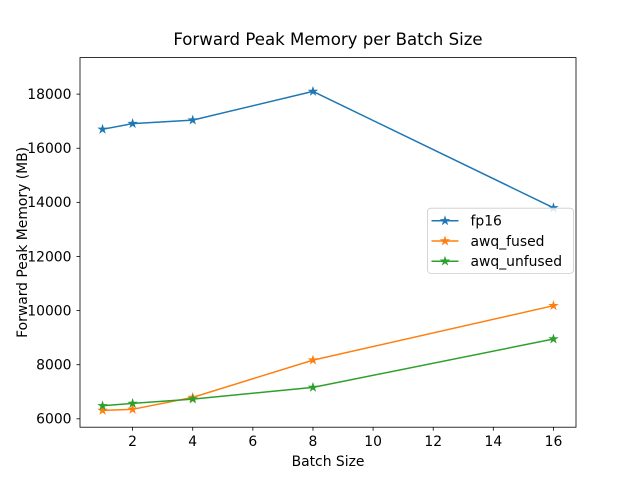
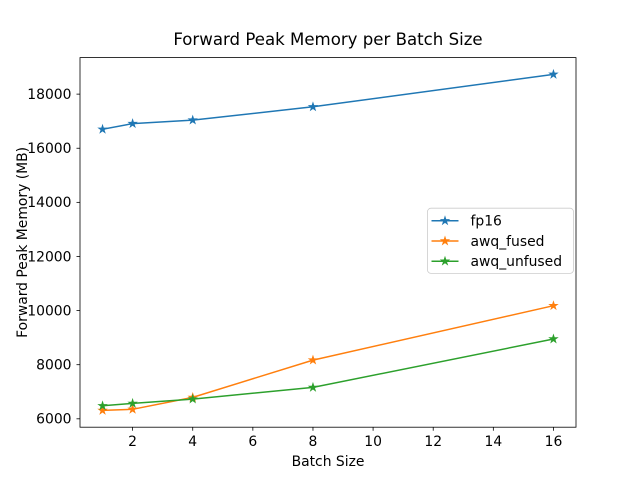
fp16/8: 18100 -> 17500
fp16/16: 13800 -> 18700
